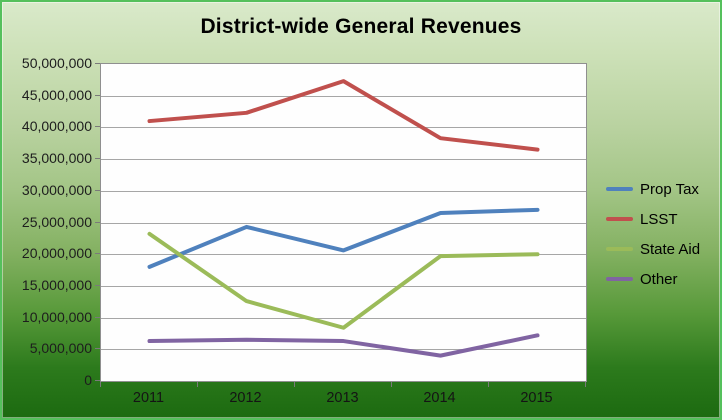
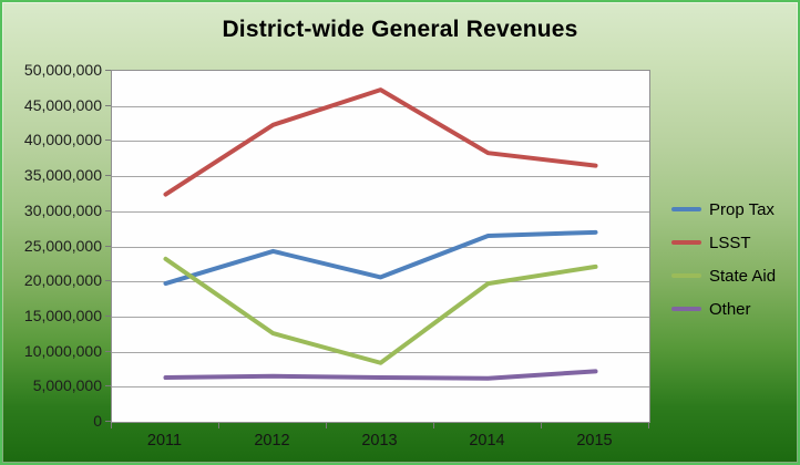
Prop Tax/2011: 18000000 -> 20000000
LSST/2011: 41000000 -> 32000000
Other/2014: 4000000 -> 6000000
State Aid/2015: 20000000 -> 22000000
